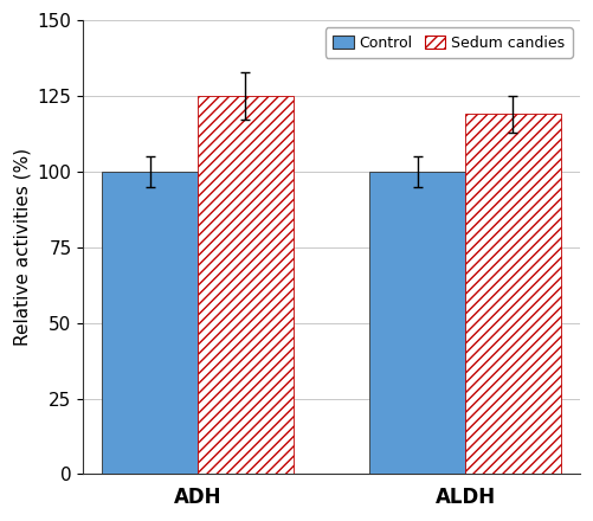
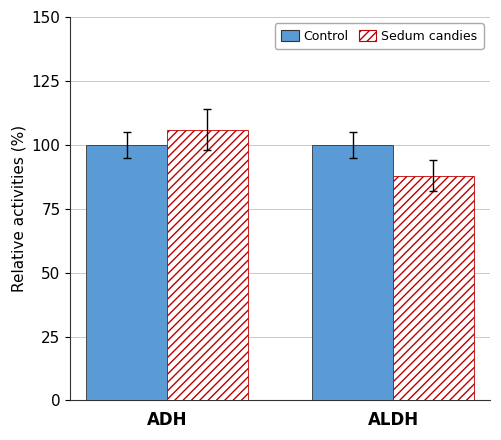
Sedum candies/ADH: 125 -> 106
Sedum candies/ALDH: 119 -> 88
